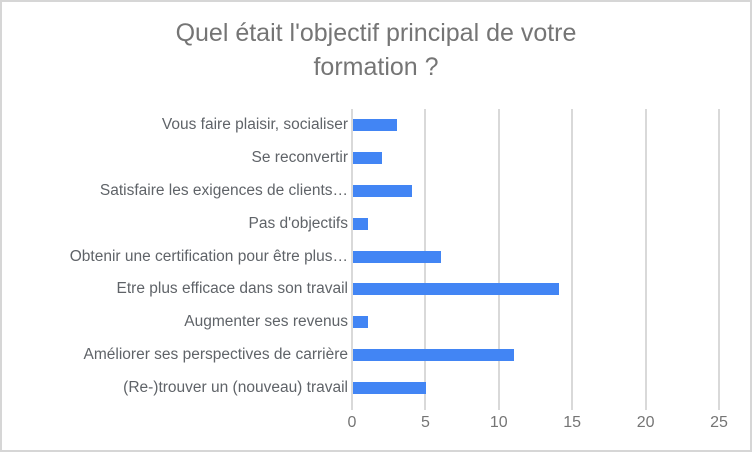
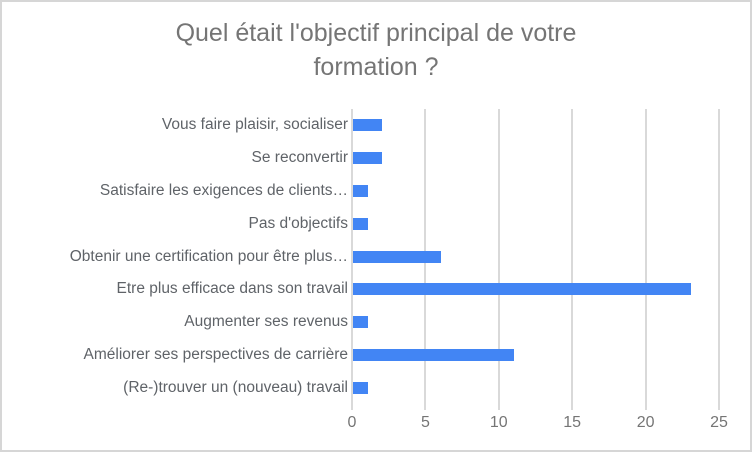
Vous faire plaisir, socialiser: 3 -> 2
Satisfaire les exigences de clients…: 4 -> 1
Etre plus efficace dans son travail: 14 -> 23
(Re-)trouver un (nouveau) travail: 5 -> 1
